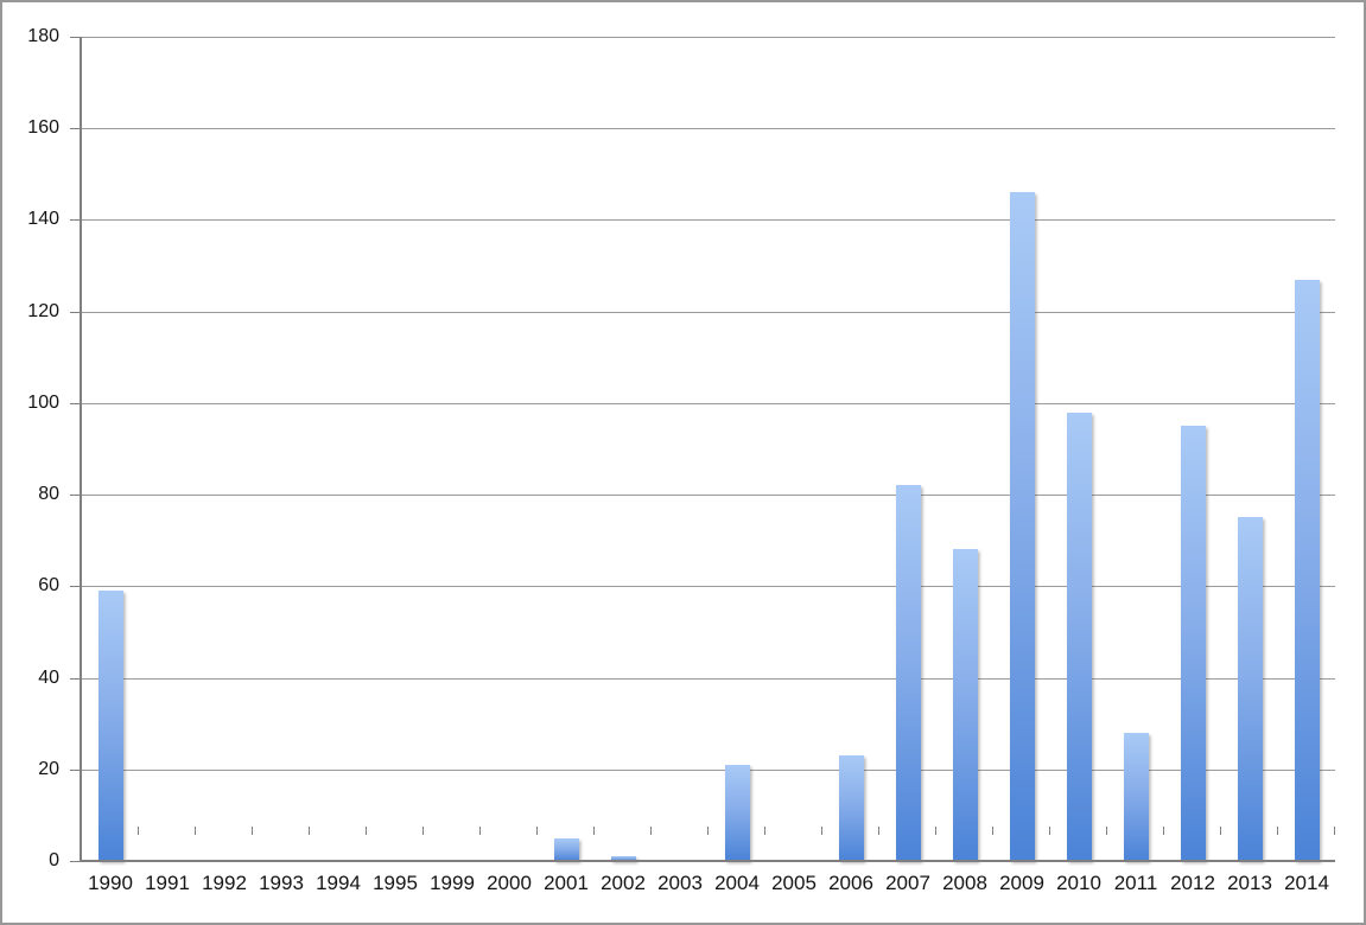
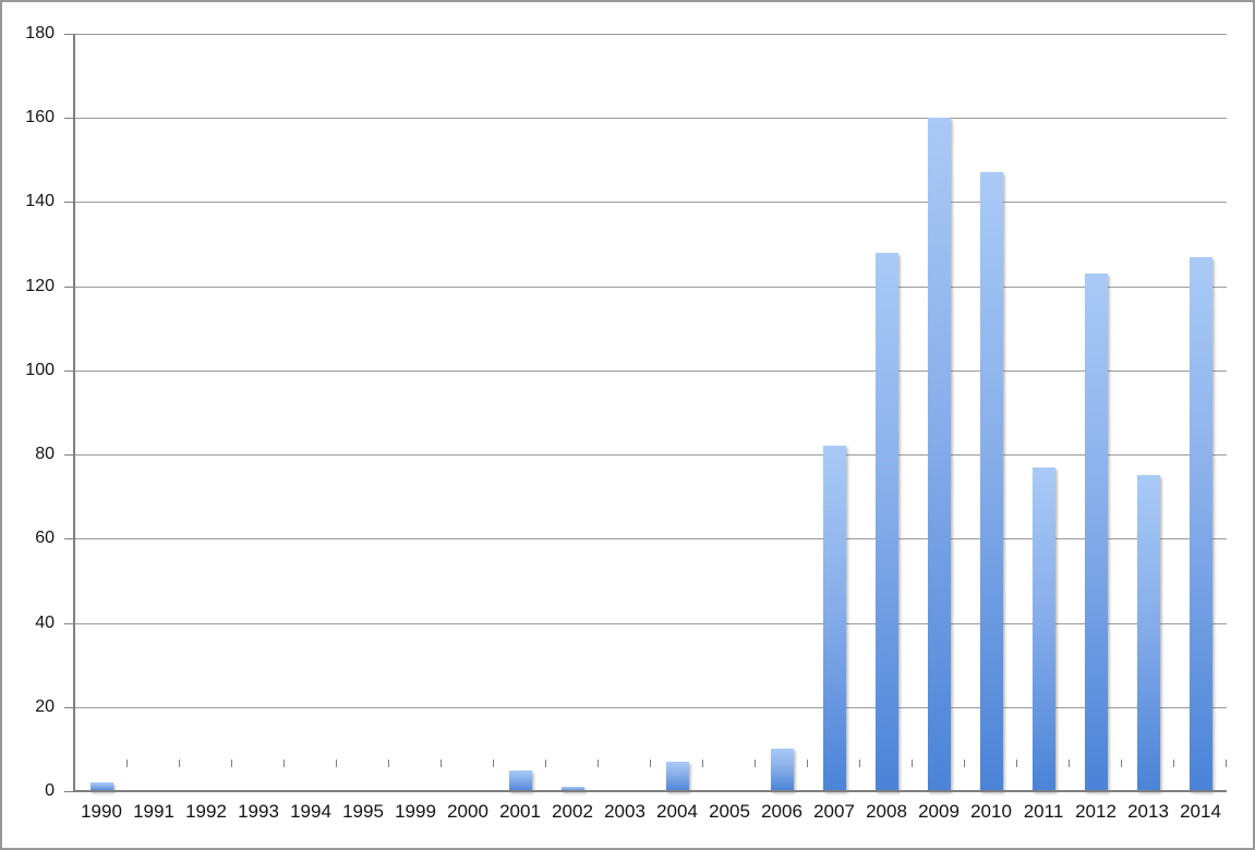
1990: 59 -> 2
2004: 21 -> 7
2006: 23 -> 10
2008: 68 -> 128
2009: 146 -> 160
2010: 98 -> 147
2011: 28 -> 77
2012: 95 -> 123
